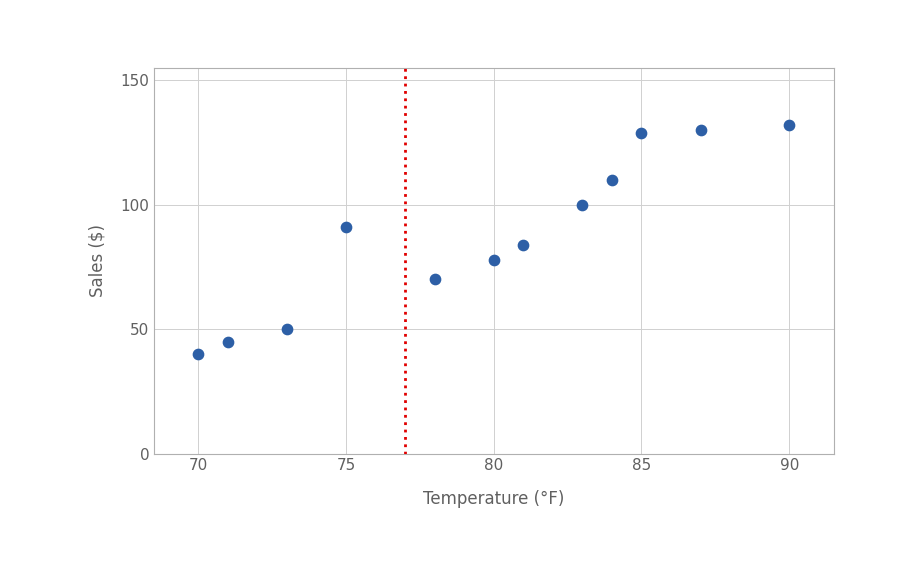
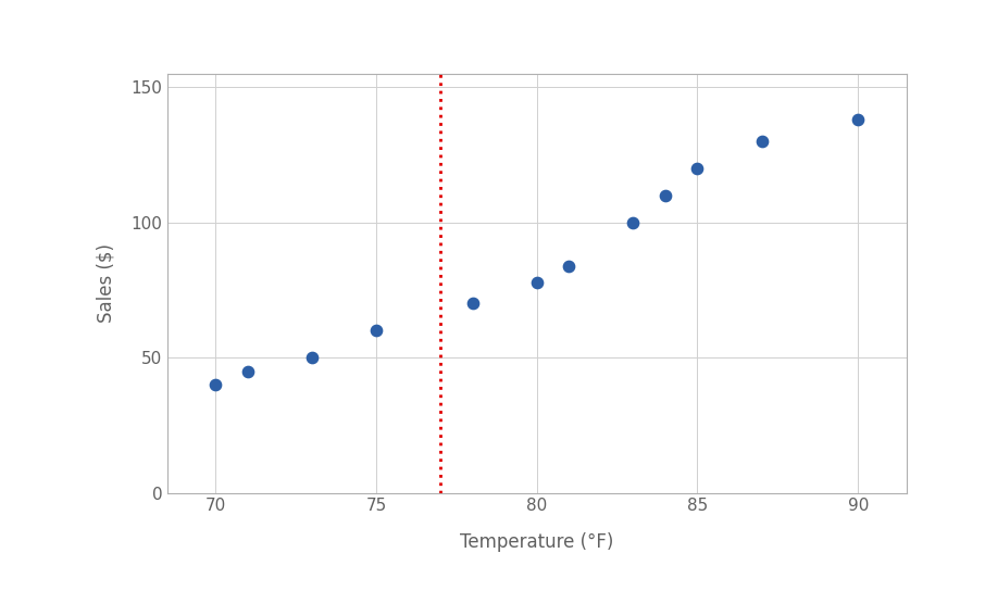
75: 91 -> 60
85: 129 -> 120
90: 132 -> 138
